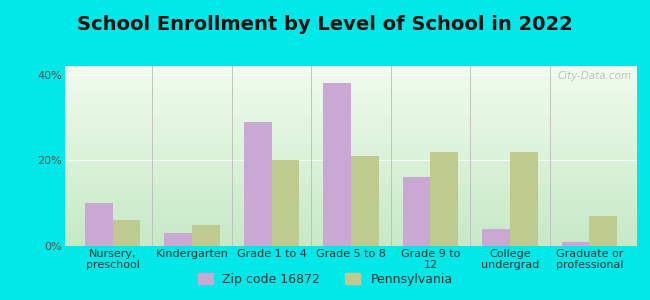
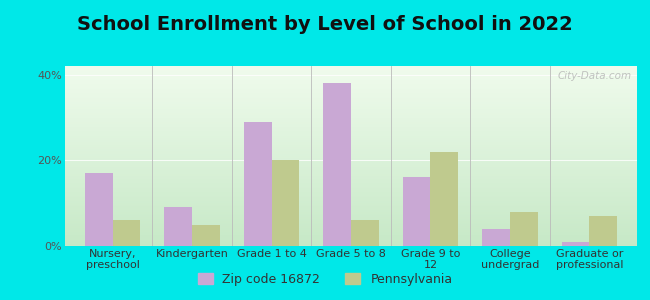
Zip code 16872/Nursery, preschool: 10% -> 17%
Zip code 16872/Kindergarten: 3% -> 9%
Pennsylvania/Grade 5 to 8: 21% -> 6%
Pennsylvania/College undergrad: 22% -> 8%
